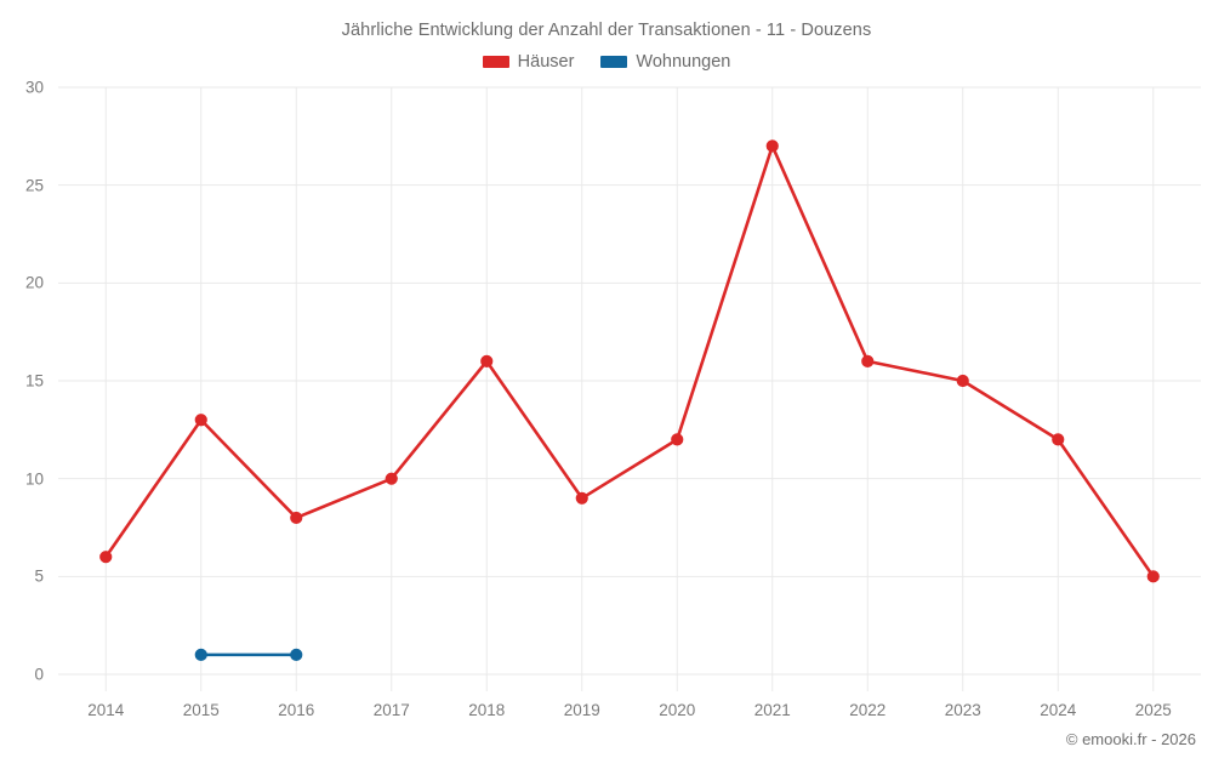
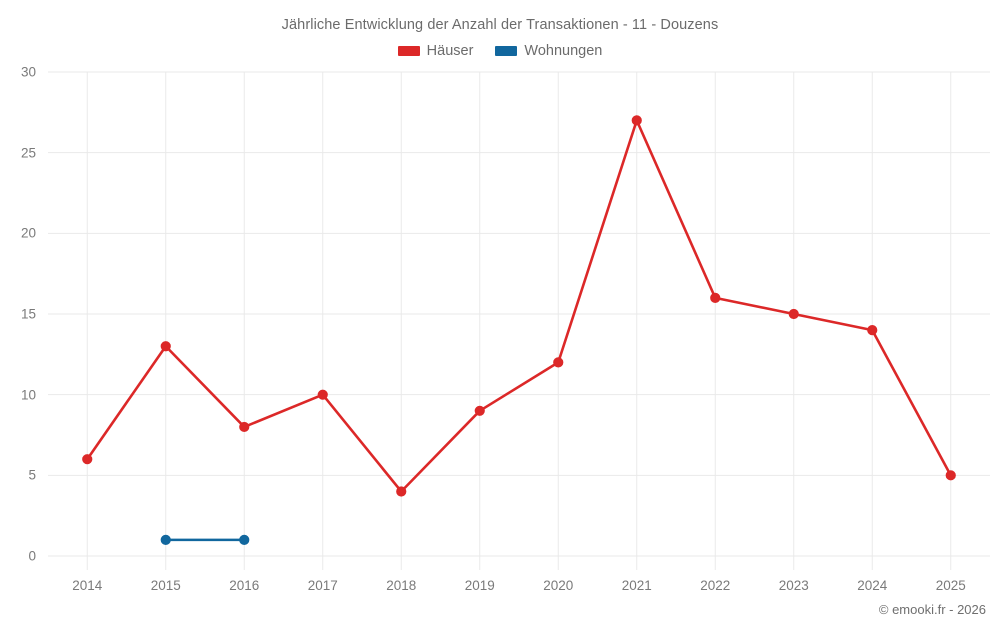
Häuser/2018: 16 -> 4
Häuser/2024: 12 -> 14
